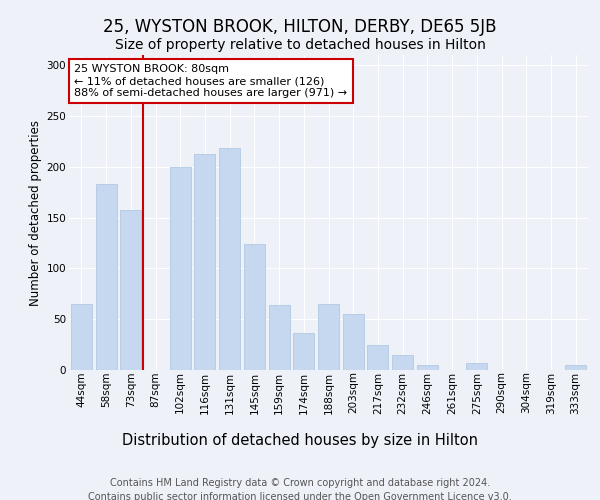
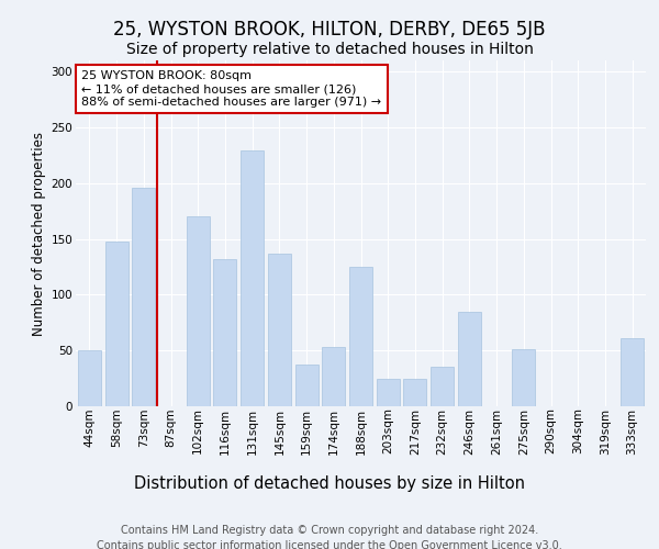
44sqm: 65 -> 50
58sqm: 183 -> 148
73sqm: 157 -> 196
102sqm: 200 -> 170
116sqm: 213 -> 132
131sqm: 218 -> 229
145sqm: 124 -> 137
159sqm: 64 -> 37
174sqm: 36 -> 53
188sqm: 65 -> 125
203sqm: 55 -> 25
232sqm: 15 -> 35
246sqm: 5 -> 85
275sqm: 7 -> 51
333sqm: 5 -> 61
